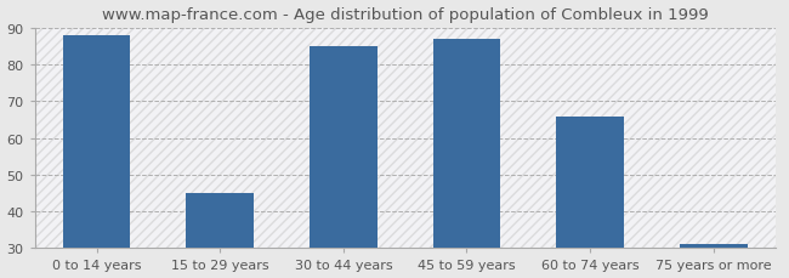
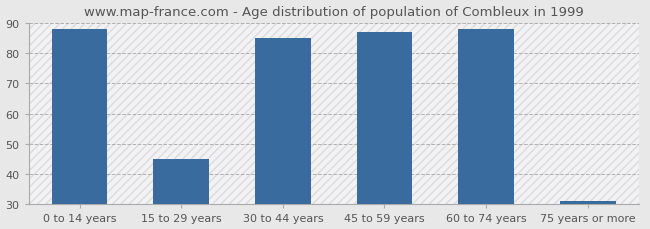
60 to 74 years: 66 -> 88
